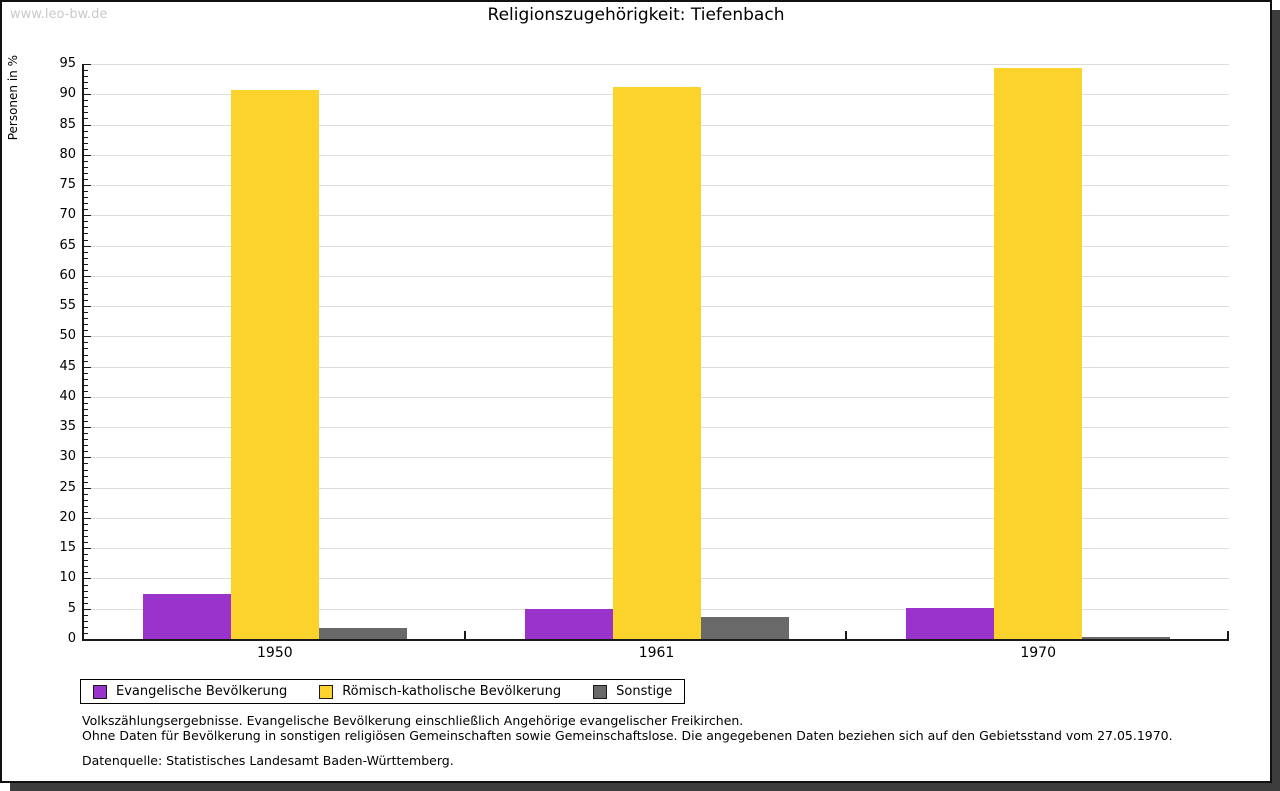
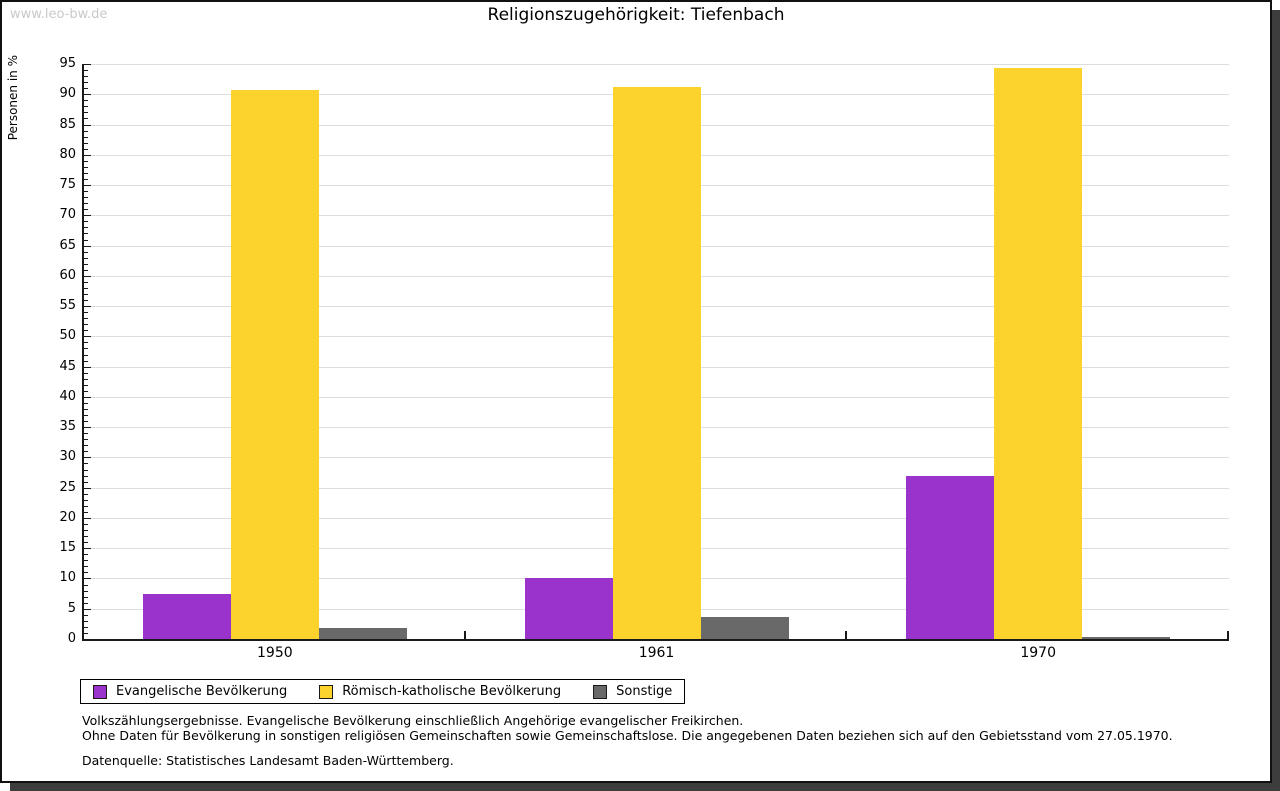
Evangelische Bevölkerung/1961: 5 -> 10
Evangelische Bevölkerung/1970: 5 -> 27
